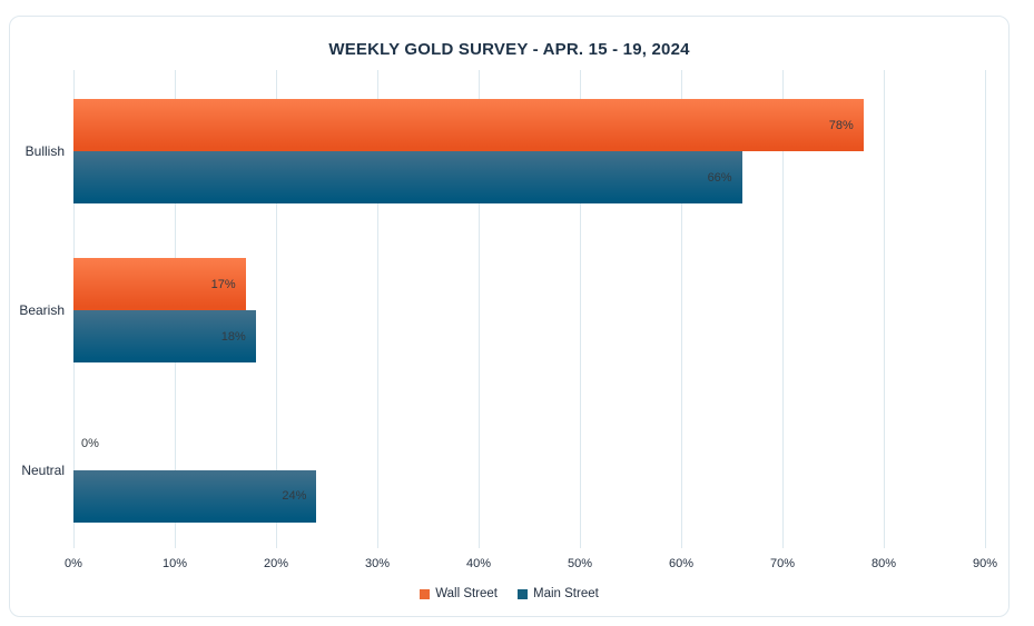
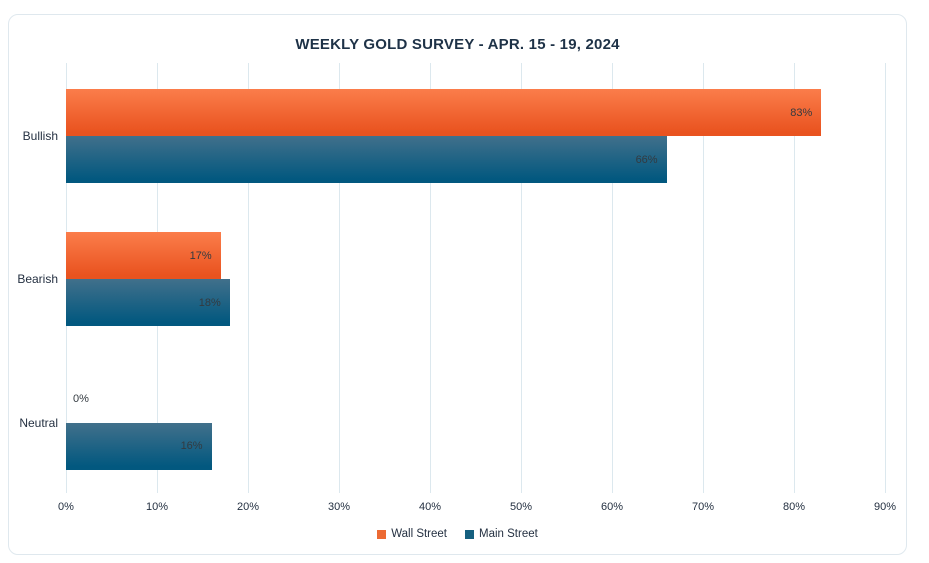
Wall Street/Bullish: 78% -> 83%
Main Street/Neutral: 24% -> 16%
